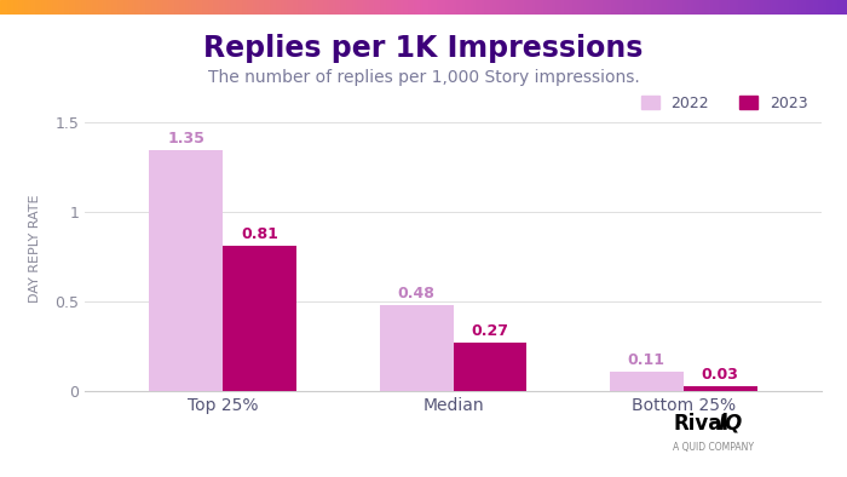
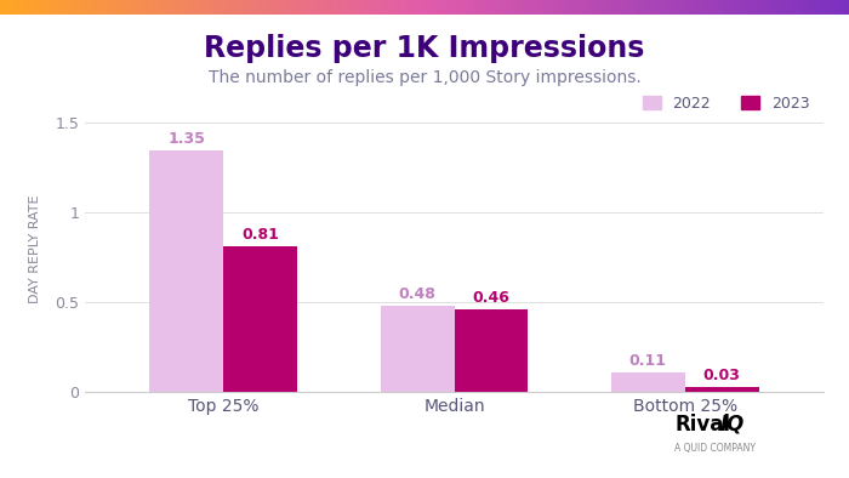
2023/Median: 0.27 -> 0.46
